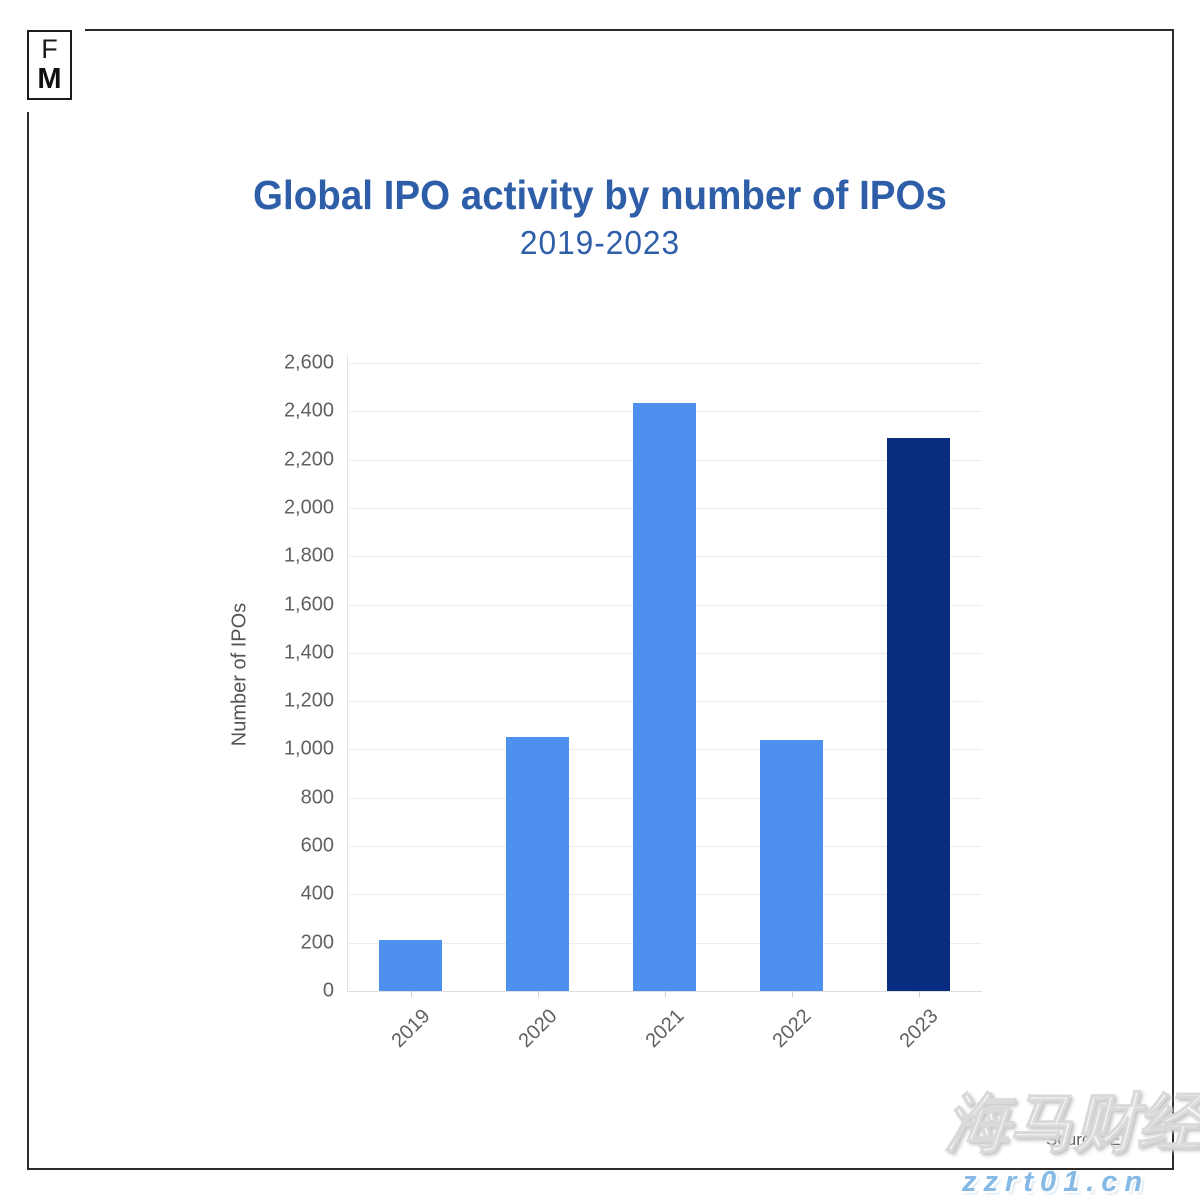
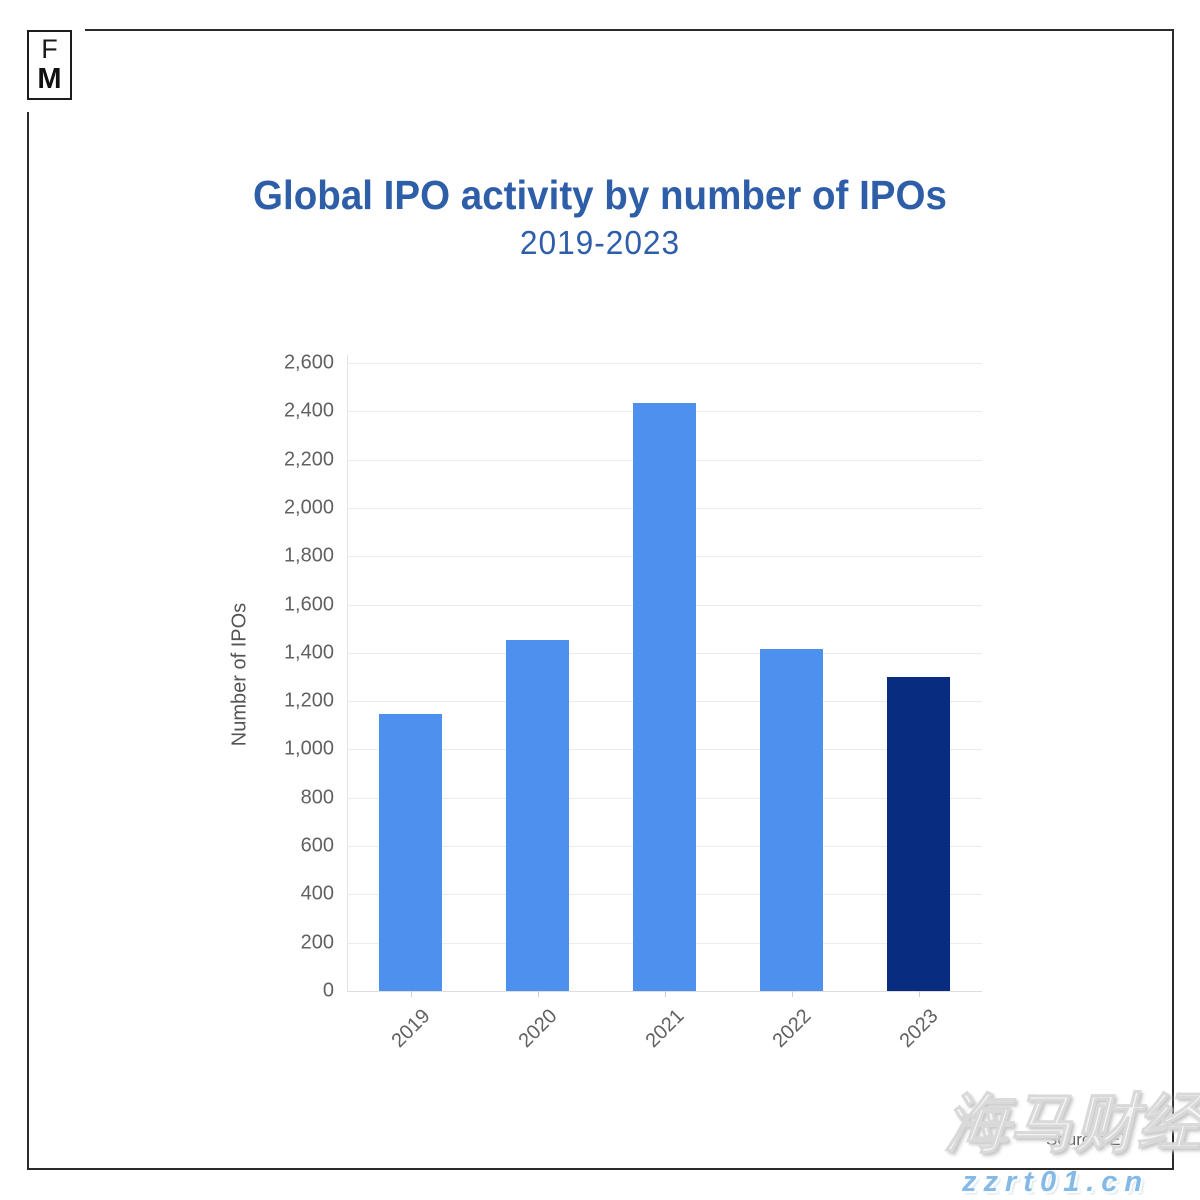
2019: 210 -> 1150
2020: 1050 -> 1450
2022: 1040 -> 1420
2023: 2290 -> 1300
